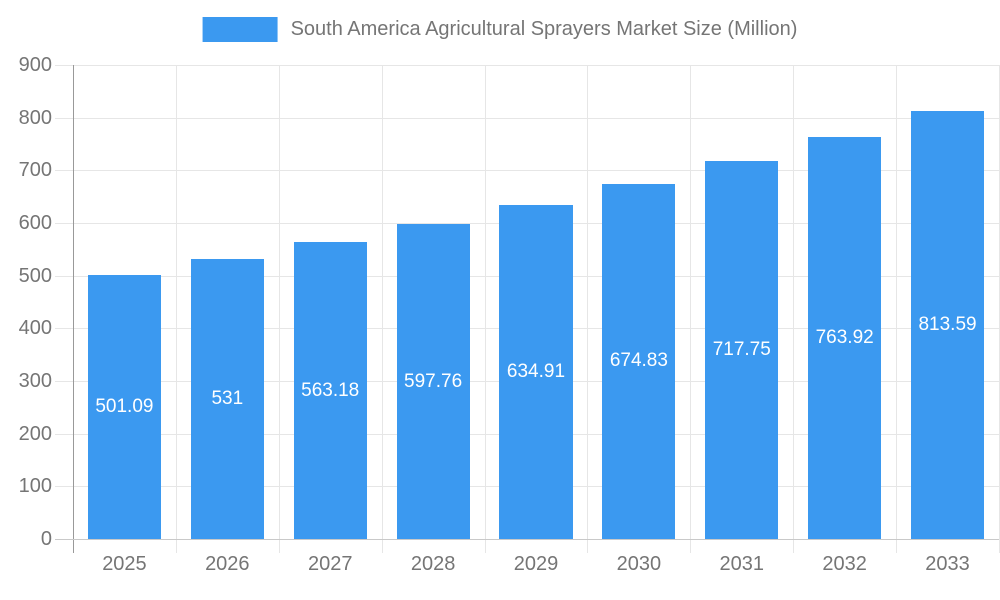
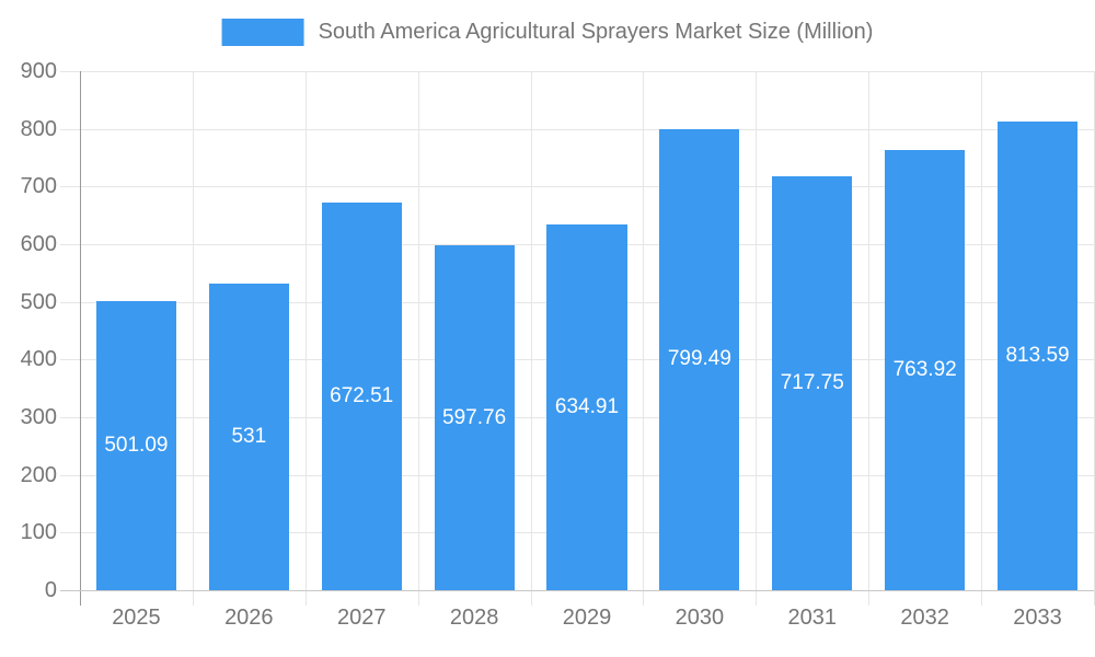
2027: 563.18 -> 672.51
2030: 674.83 -> 799.49
